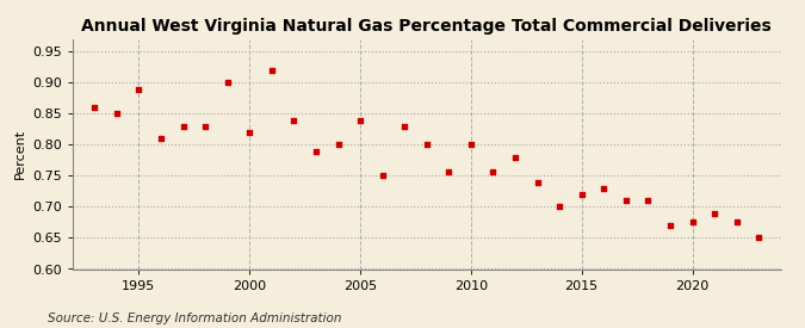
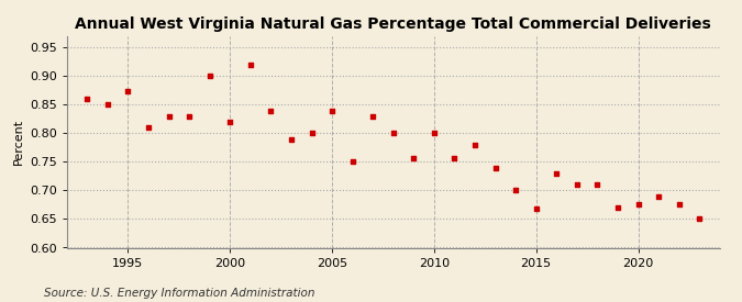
1995: 0.890 -> 0.874
2015: 0.720 -> 0.668
